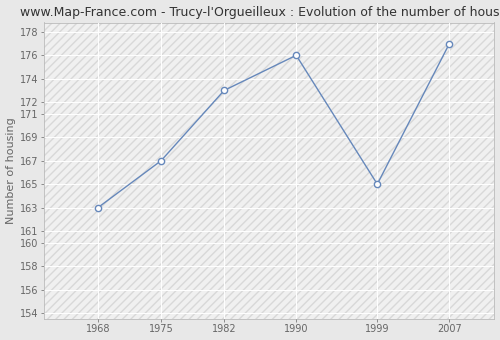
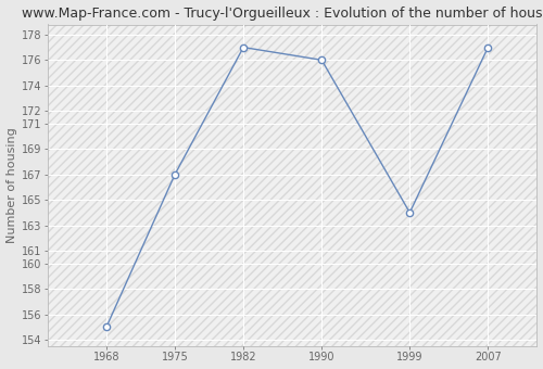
1968: 163 -> 155
1982: 173 -> 177
1999: 165 -> 164
